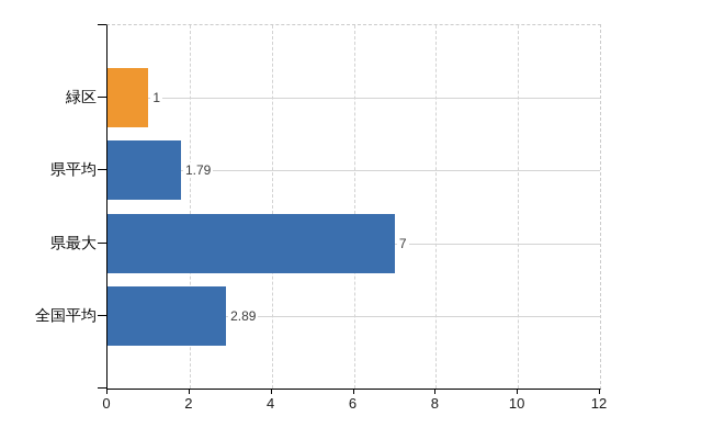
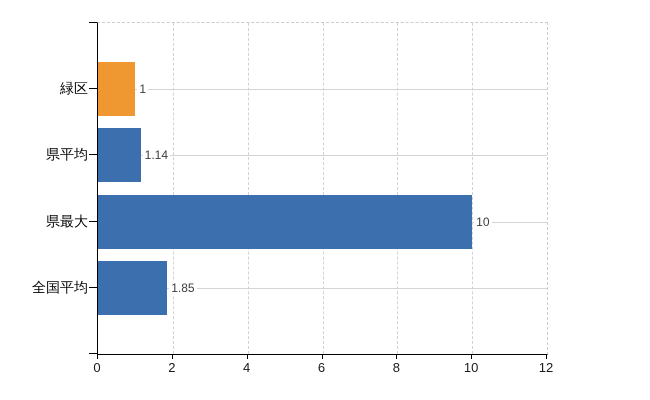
県平均: 1.79 -> 1.14
県最大: 7 -> 10
全国平均: 2.89 -> 1.85
